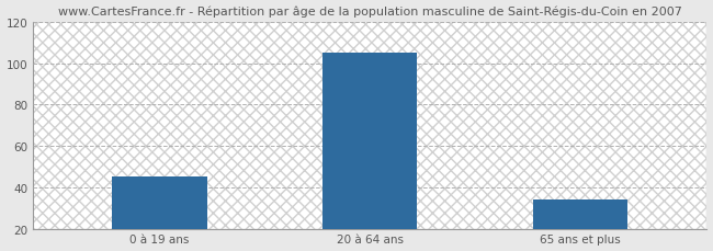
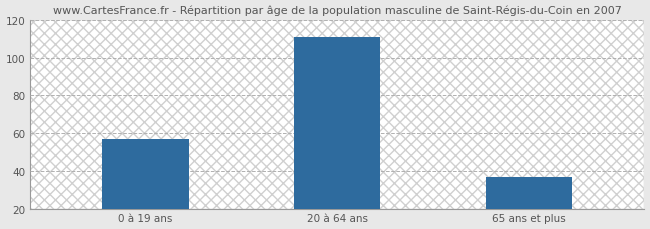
0 à 19 ans: 45 -> 57
20 à 64 ans: 105 -> 111
65 ans et plus: 34 -> 37
